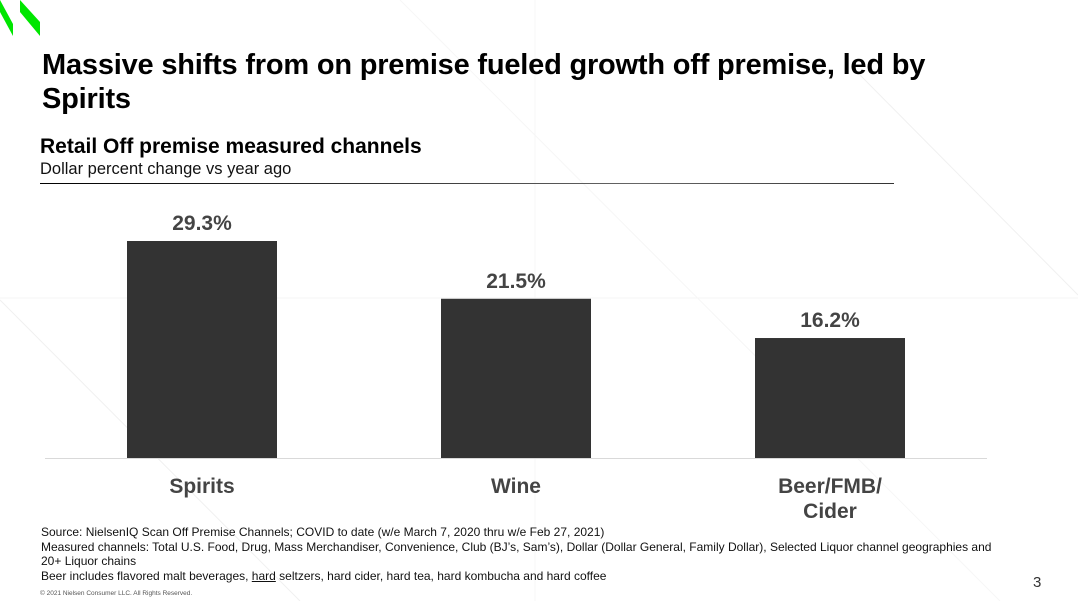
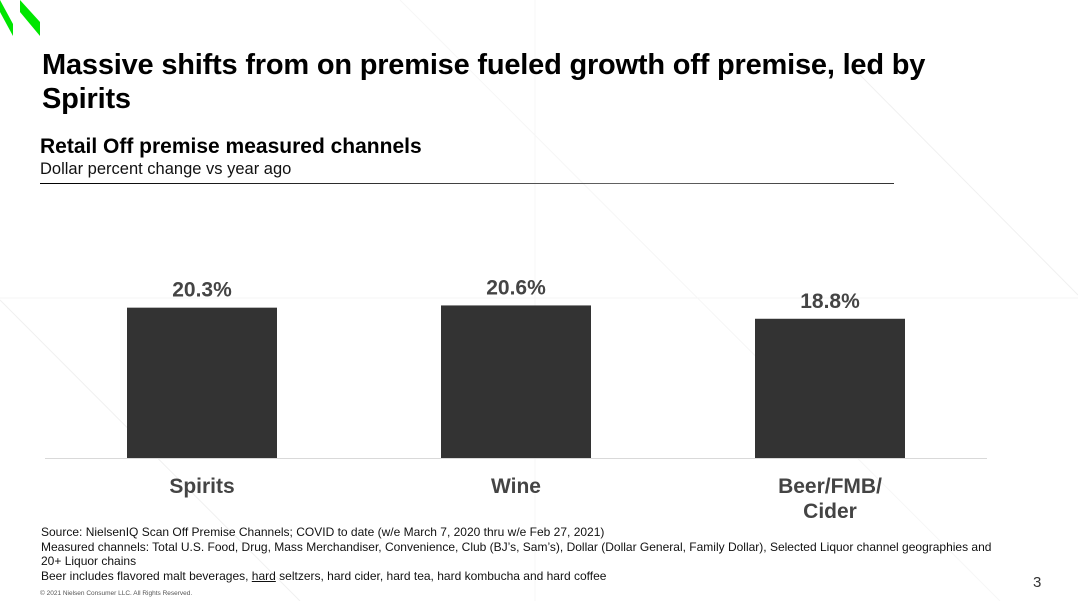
Spirits: 29.3% -> 20.3%
Wine: 21.5% -> 20.6%
Beer/FMB/ Cider: 16.2% -> 18.8%
